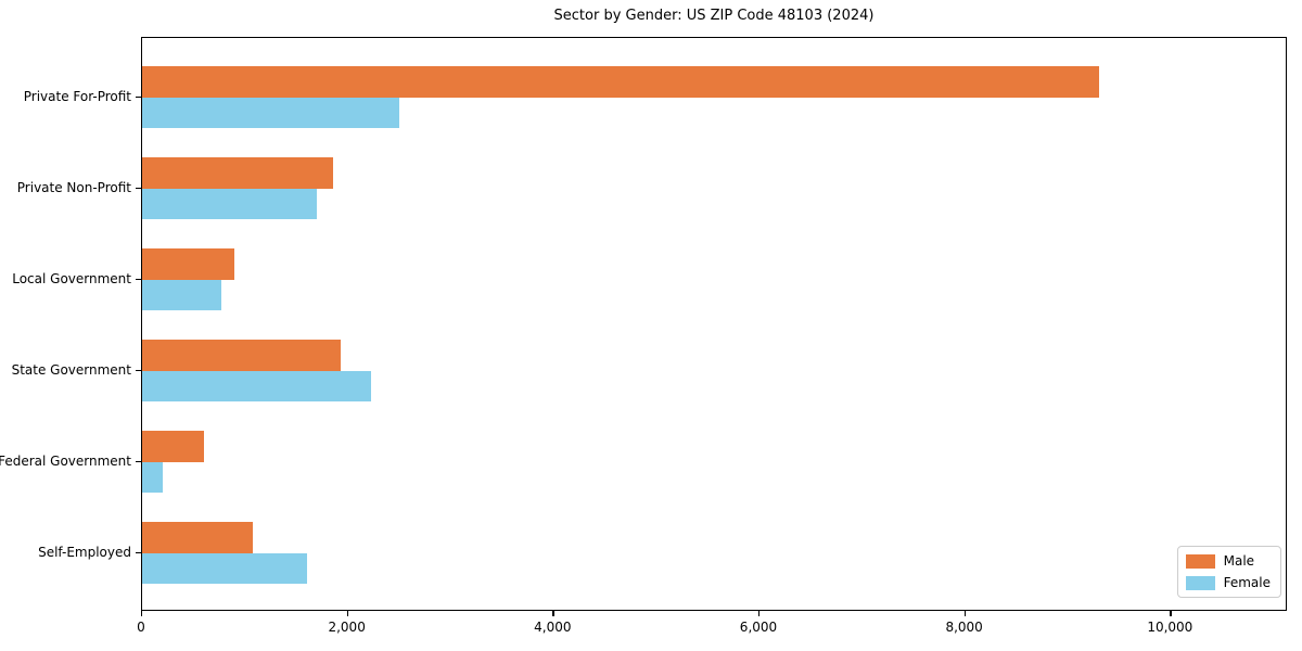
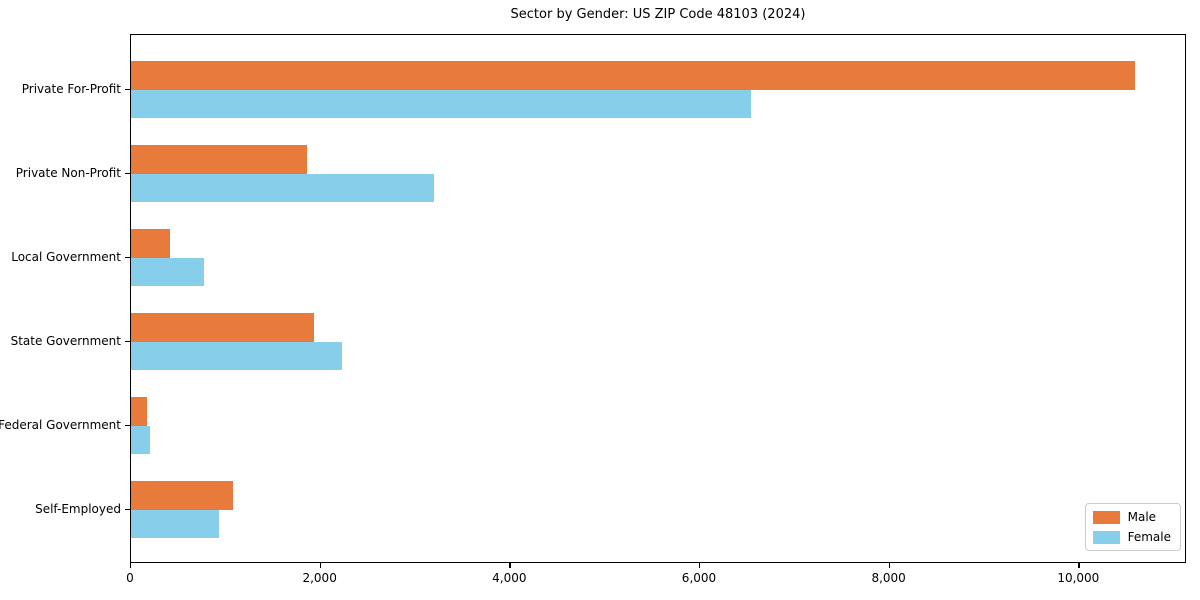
Male/Private For-Profit: 9300 -> 10600
Female/Private For-Profit: 2500 -> 6500
Female/Private Non-Profit: 1700 -> 3200
Male/Local Government: 900 -> 400
Male/Federal Government: 600 -> 200
Female/Self-Employed: 1600 -> 900
